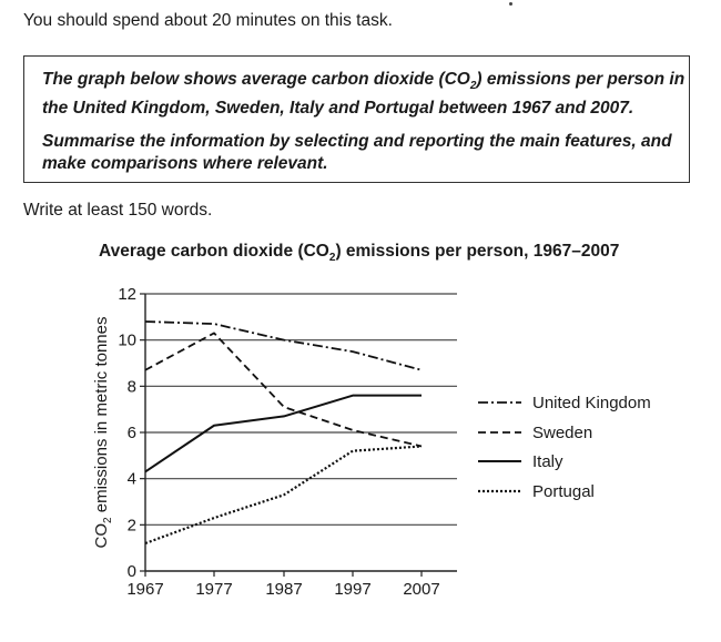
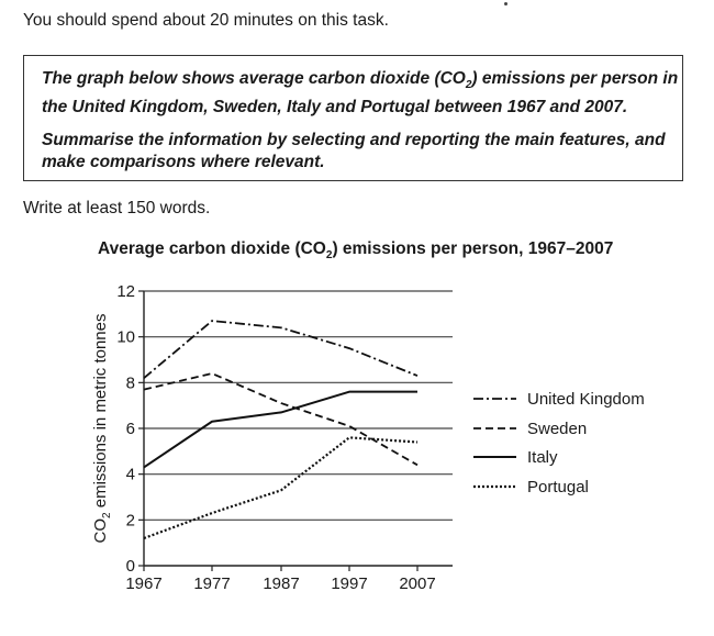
United Kingdom/1967: 10.8 -> 8.2
Sweden/1967: 8.7 -> 7.7
Sweden/1977: 10.3 -> 8.4
United Kingdom/1987: 10.0 -> 10.4
Portugal/1997: 5.2 -> 5.6
United Kingdom/2007: 8.7 -> 8.3
Sweden/2007: 5.4 -> 4.4
